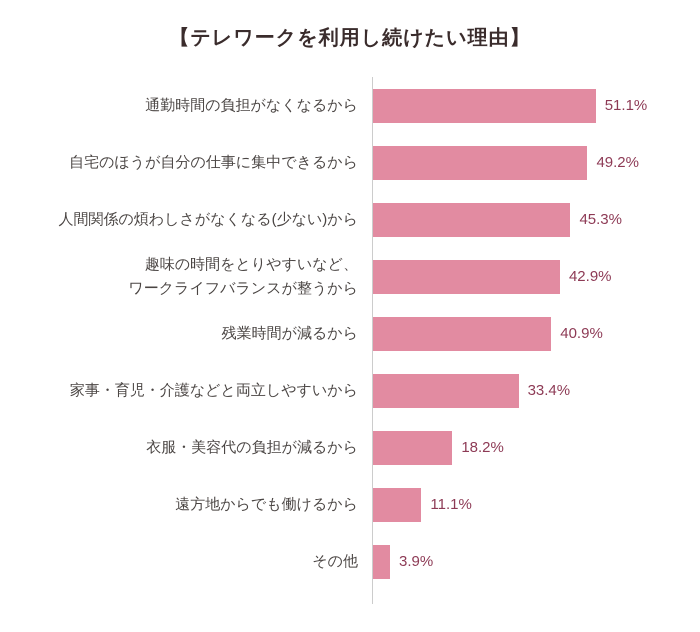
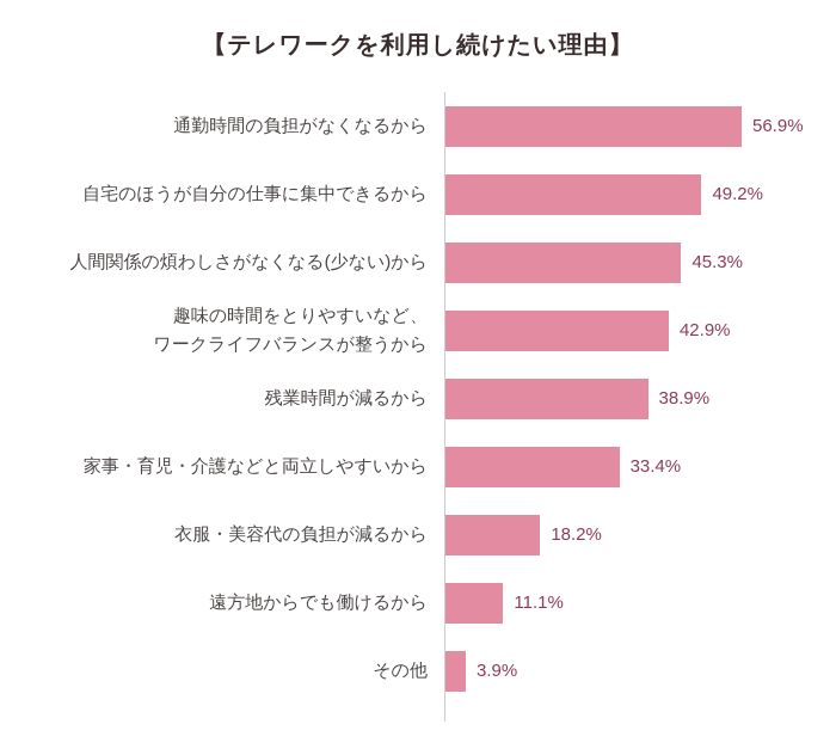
通勤時間の負担がなくなるから: 51.1% -> 56.9%
残業時間が減るから: 40.9% -> 38.9%
